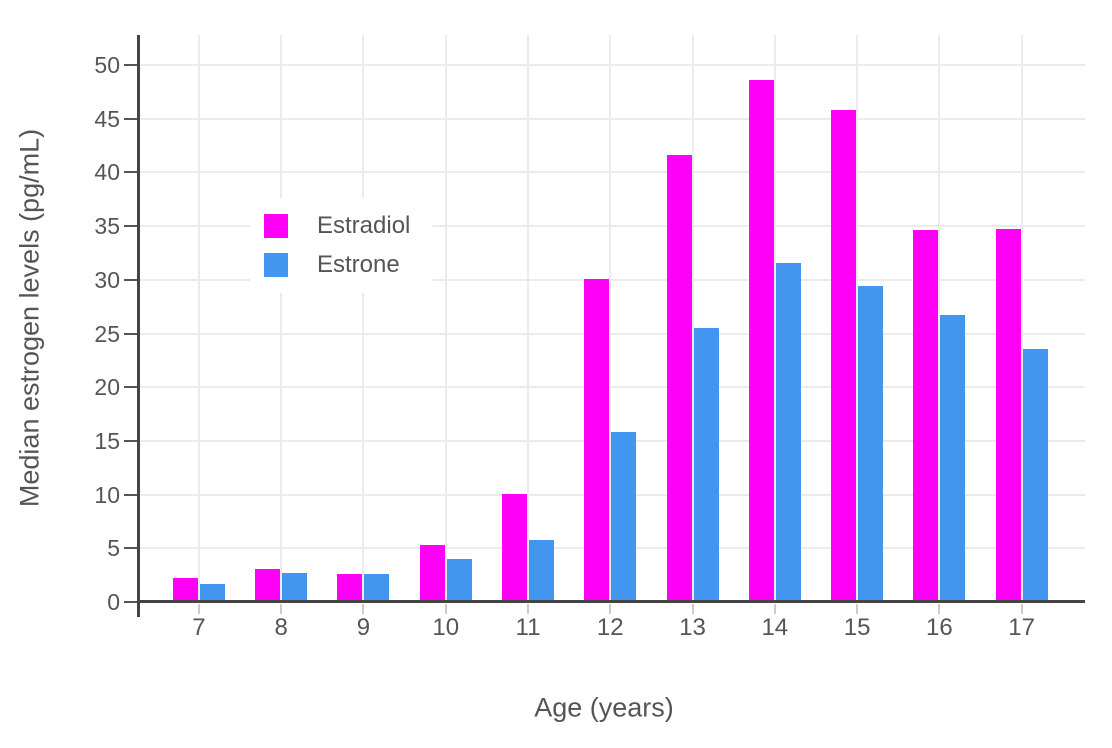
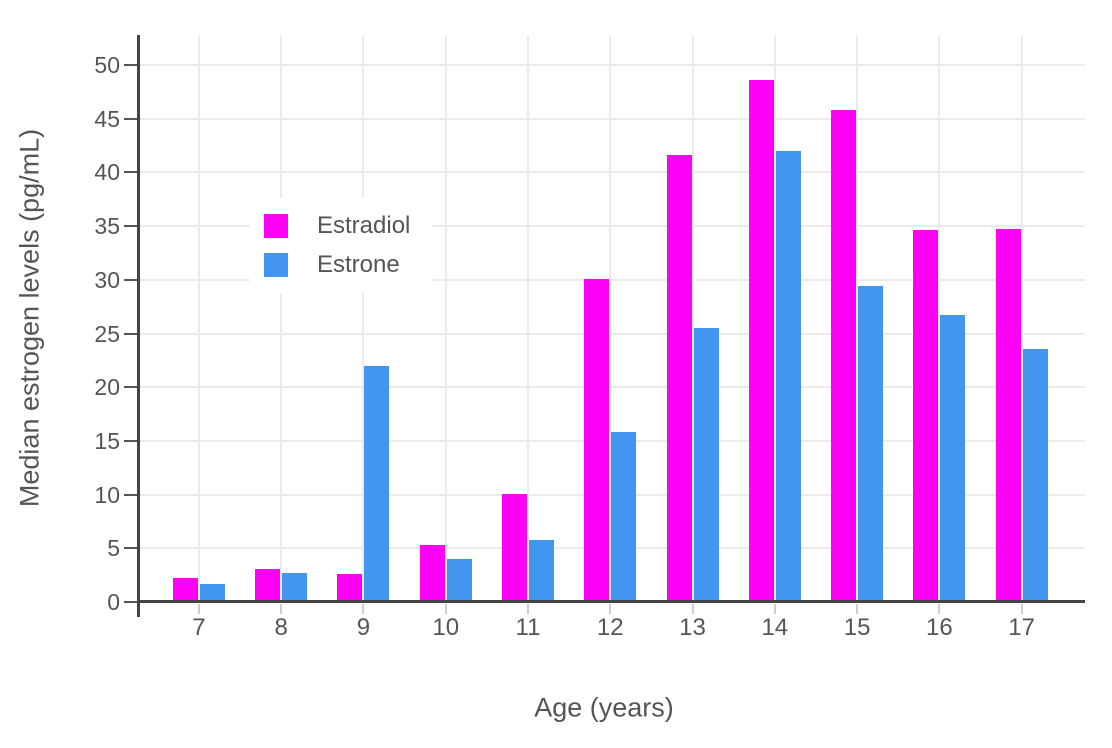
Estrone/9: 2.6 -> 22.0
Estrone/14: 31.6 -> 42.0
